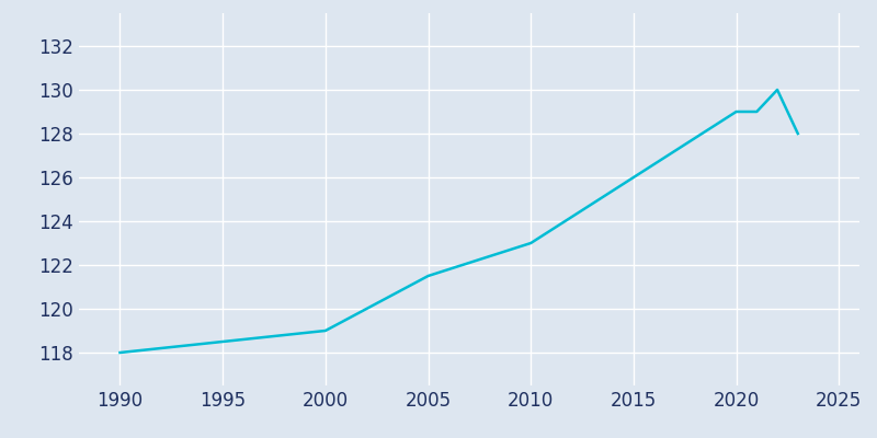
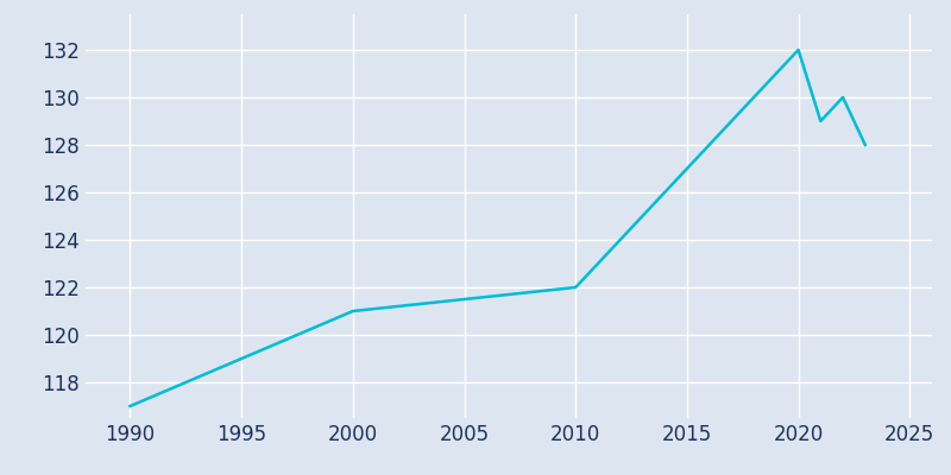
1990: 118.0 -> 117.0
2000: 119.0 -> 121.0
2010: 123.0 -> 122.0
2020: 129.0 -> 132.0
